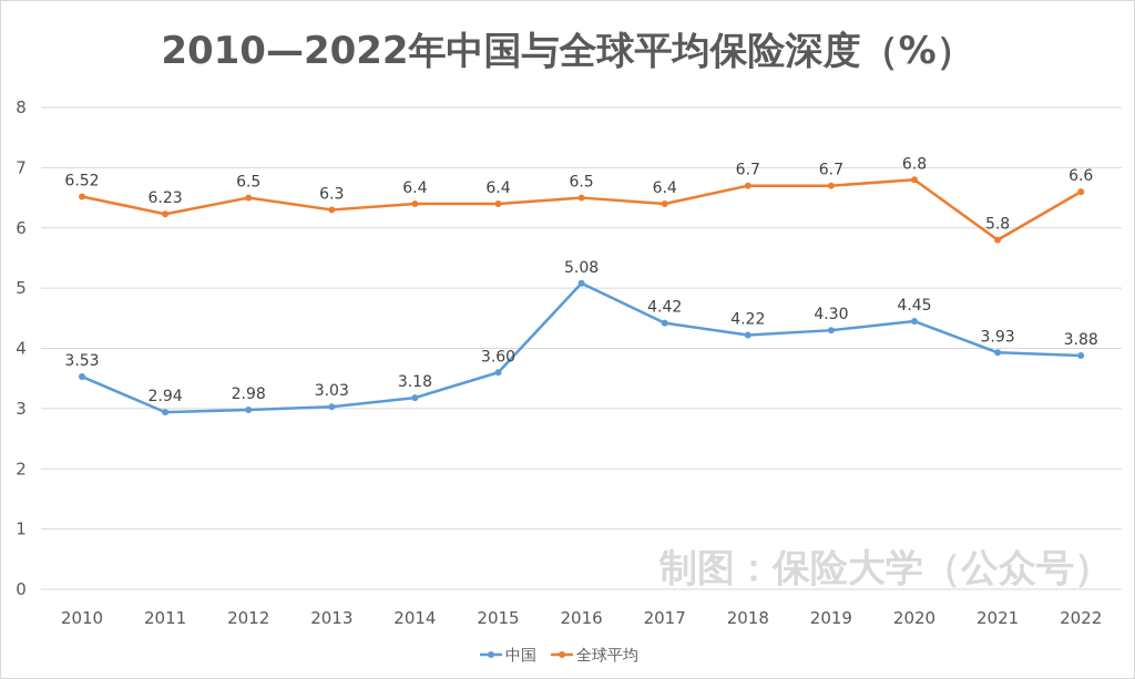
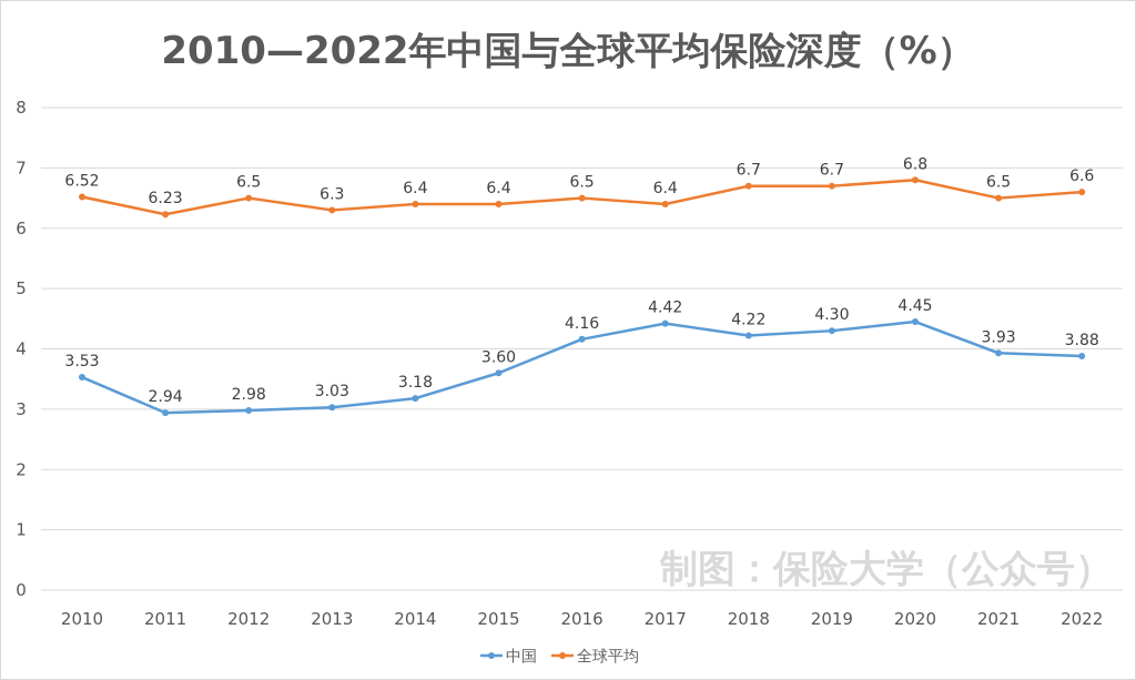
中国/2016: 5.08 -> 4.16
全球平均/2021: 5.8 -> 6.5
